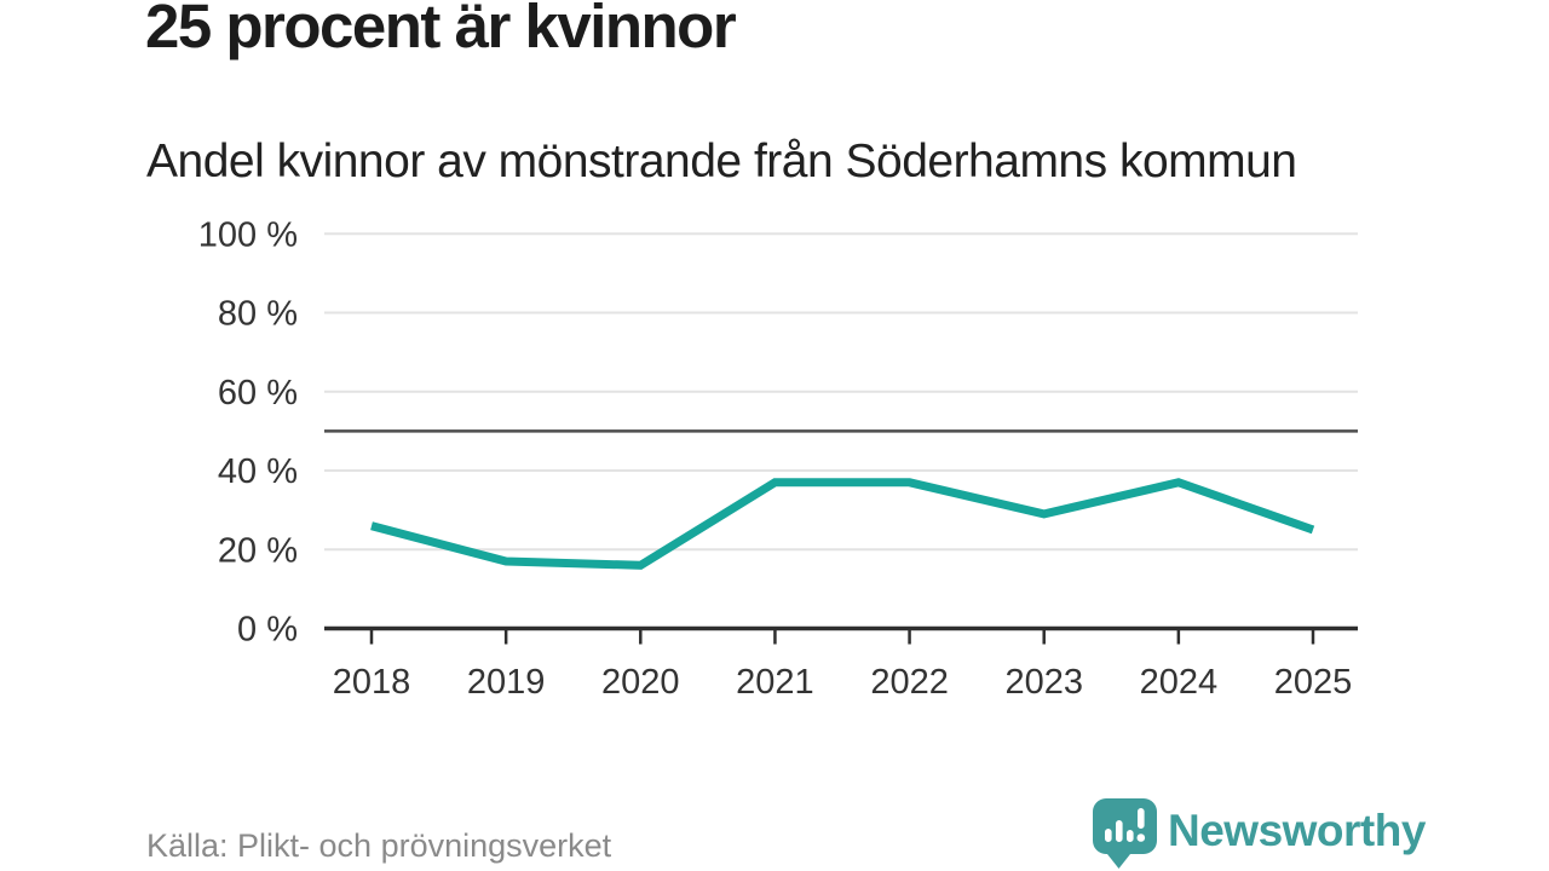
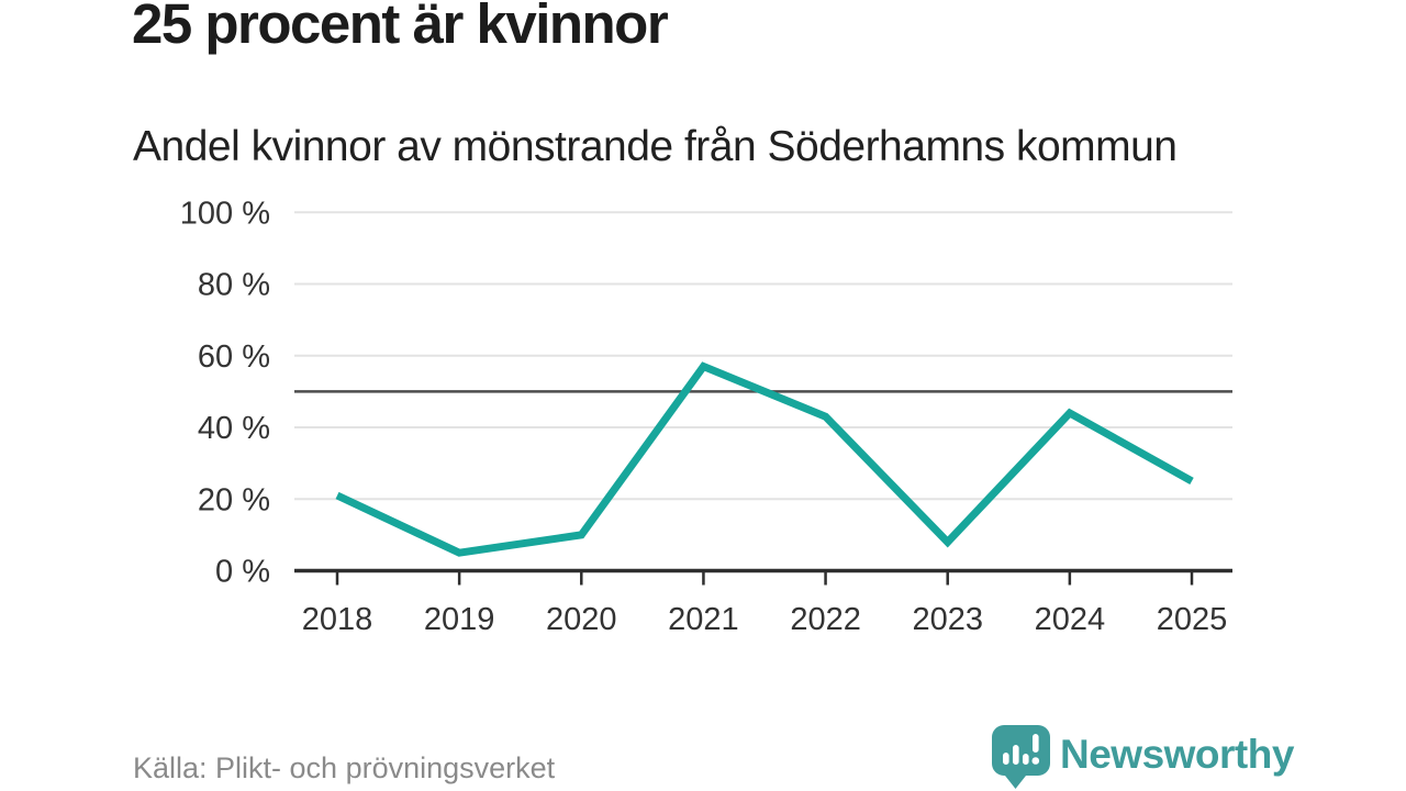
2018: 26% -> 21%
2019: 17% -> 5%
2020: 16% -> 10%
2021: 37% -> 57%
2022: 37% -> 43%
2023: 29% -> 8%
2024: 37% -> 44%
